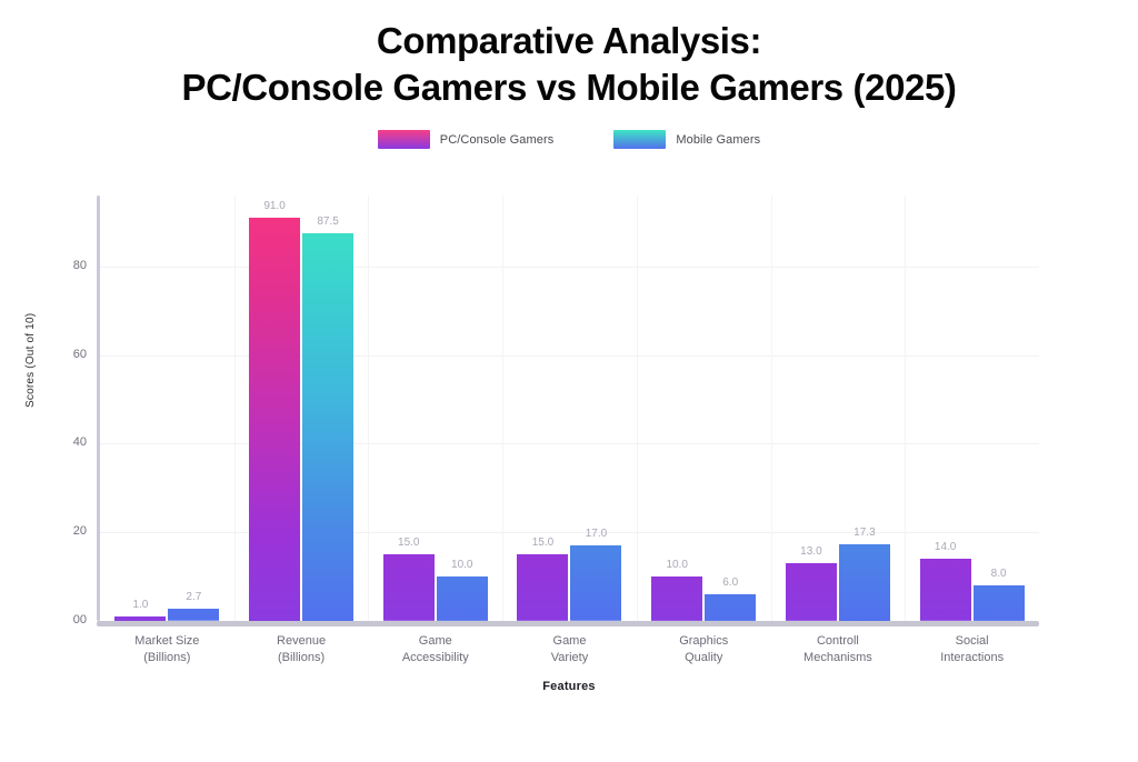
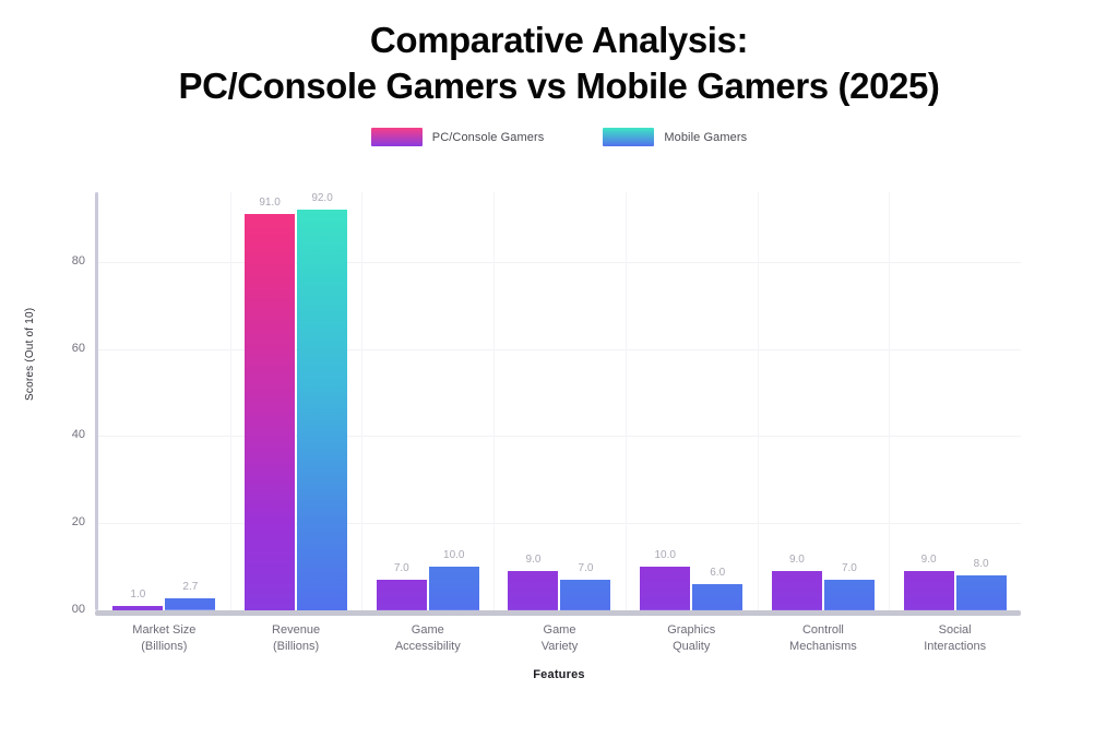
Mobile Gamers/Revenue (Billions): 87.5 -> 92.0
PC/Console Gamers/Game Accessibility: 15.0 -> 7.0
PC/Console Gamers/Game Variety: 15.0 -> 9.0
Mobile Gamers/Game Variety: 17.0 -> 7.0
PC/Console Gamers/Controll Mechanisms: 13.0 -> 9.0
Mobile Gamers/Controll Mechanisms: 17.3 -> 7.0
PC/Console Gamers/Social Interactions: 14.0 -> 9.0
